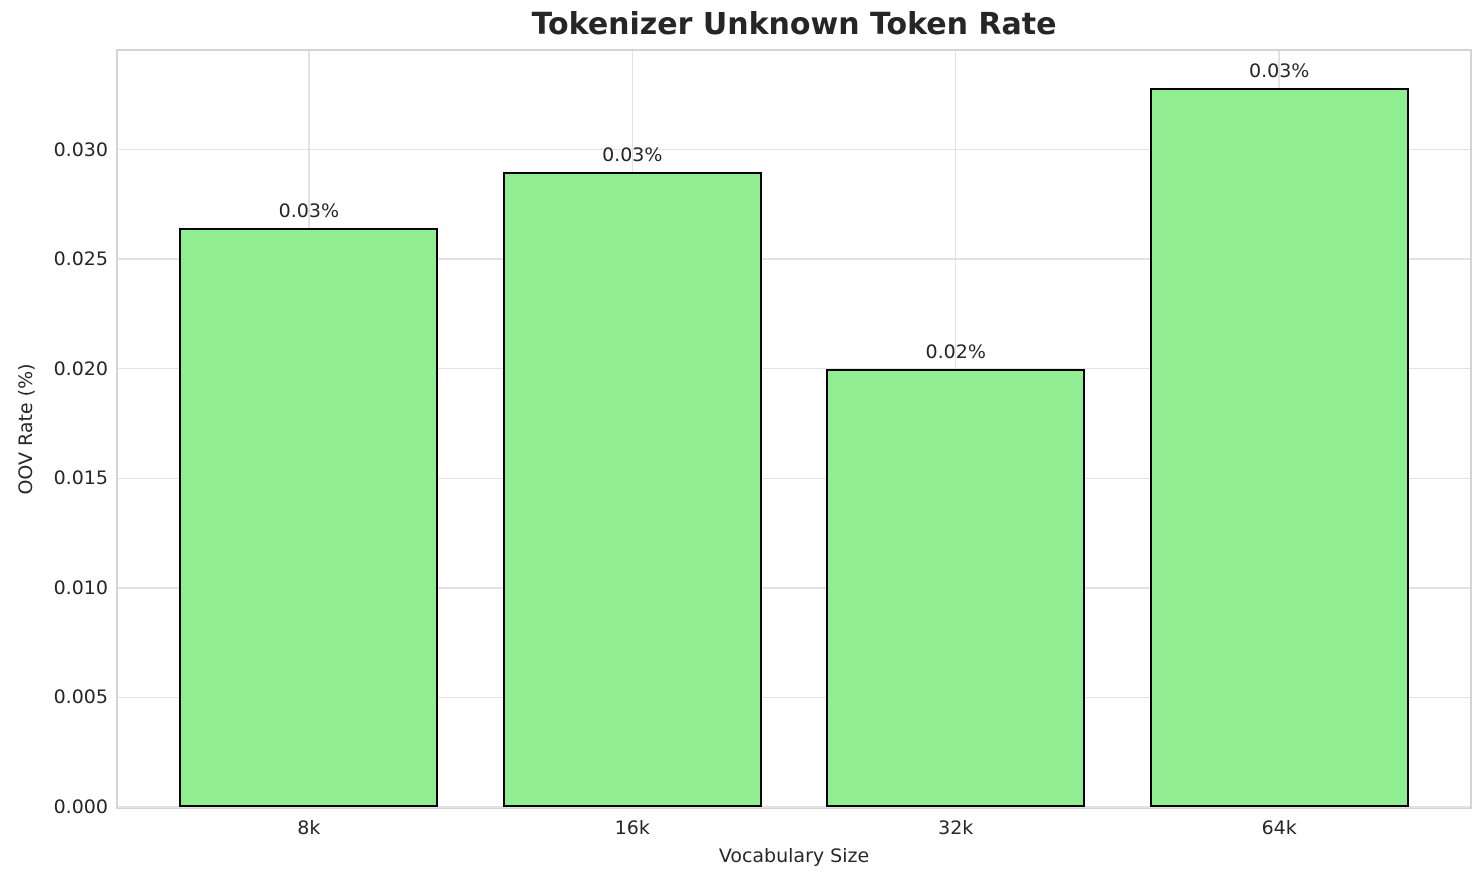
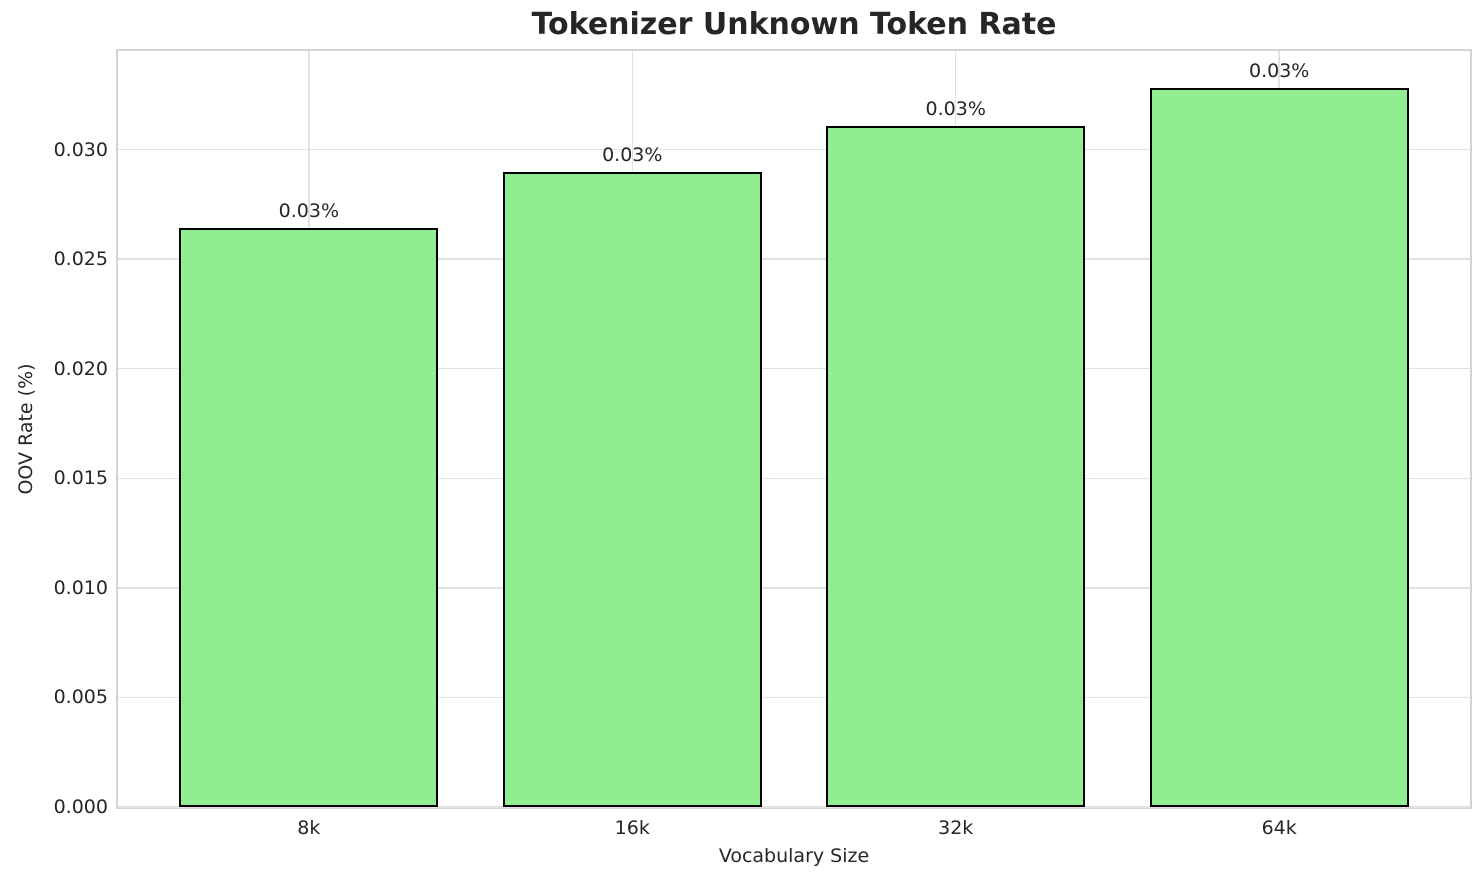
32k: 0.02% -> 0.03%
